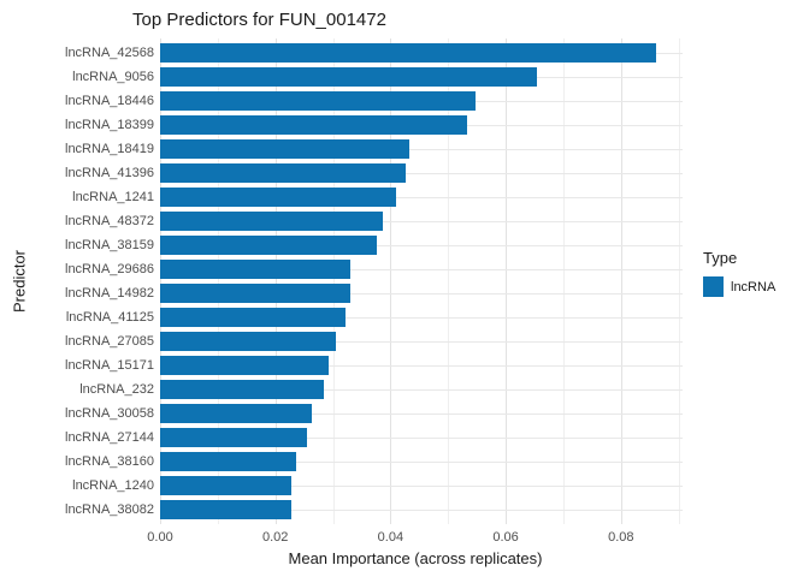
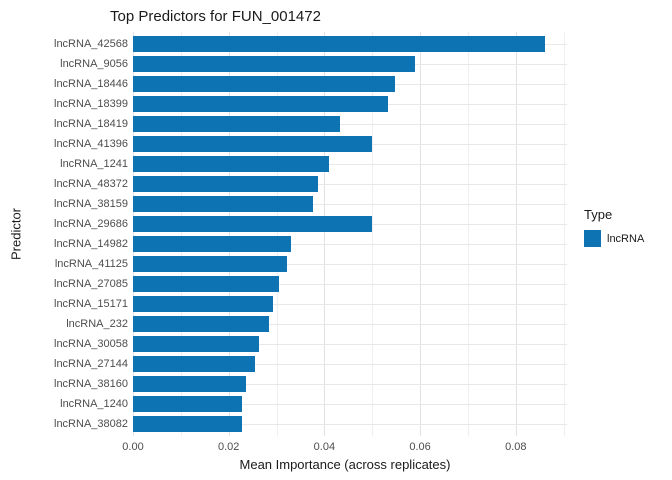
lncRNA_9056: 0.066 -> 0.059
lncRNA_41396: 0.043 -> 0.050
lncRNA_29686: 0.033 -> 0.050
